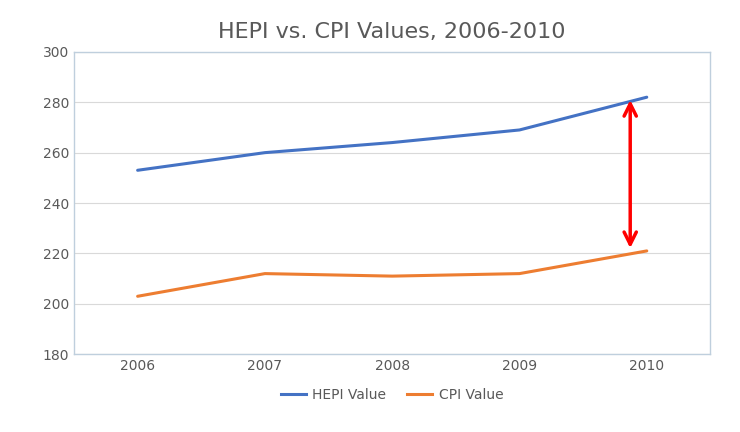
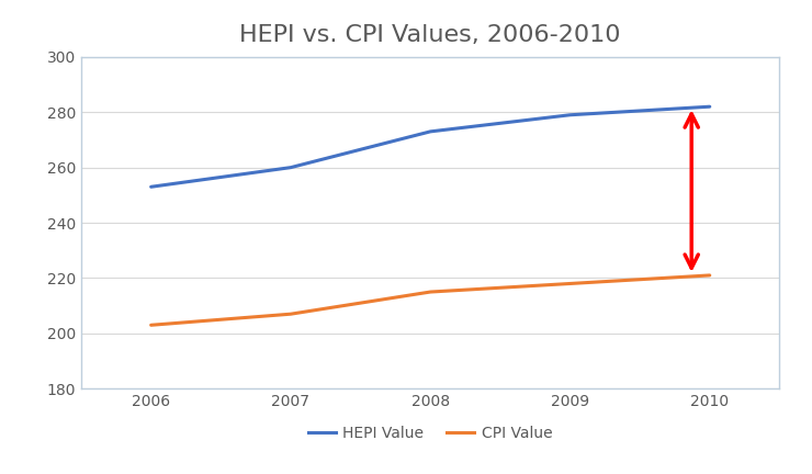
CPI Value/2007: 212 -> 207
HEPI Value/2008: 264 -> 273
CPI Value/2008: 211 -> 215
HEPI Value/2009: 269 -> 279
CPI Value/2009: 212 -> 218
